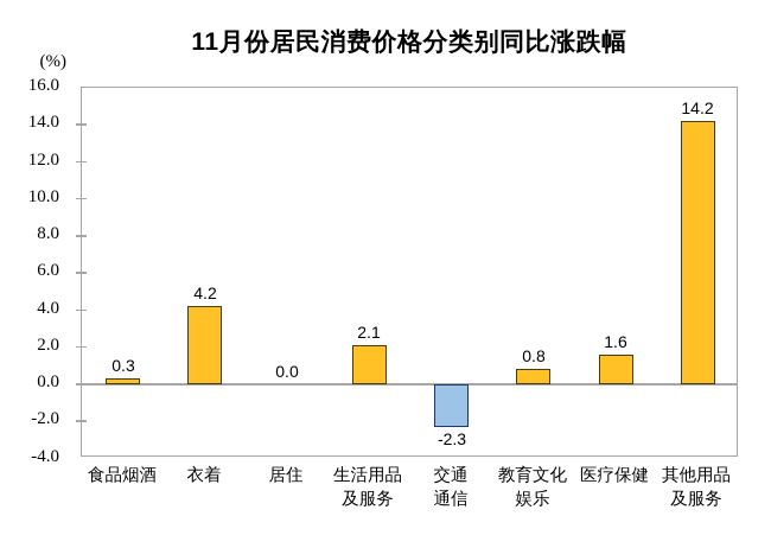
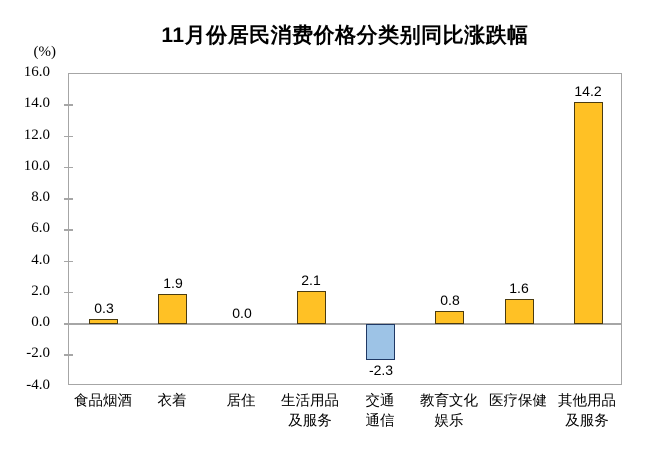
衣着: 4.2 -> 1.9
